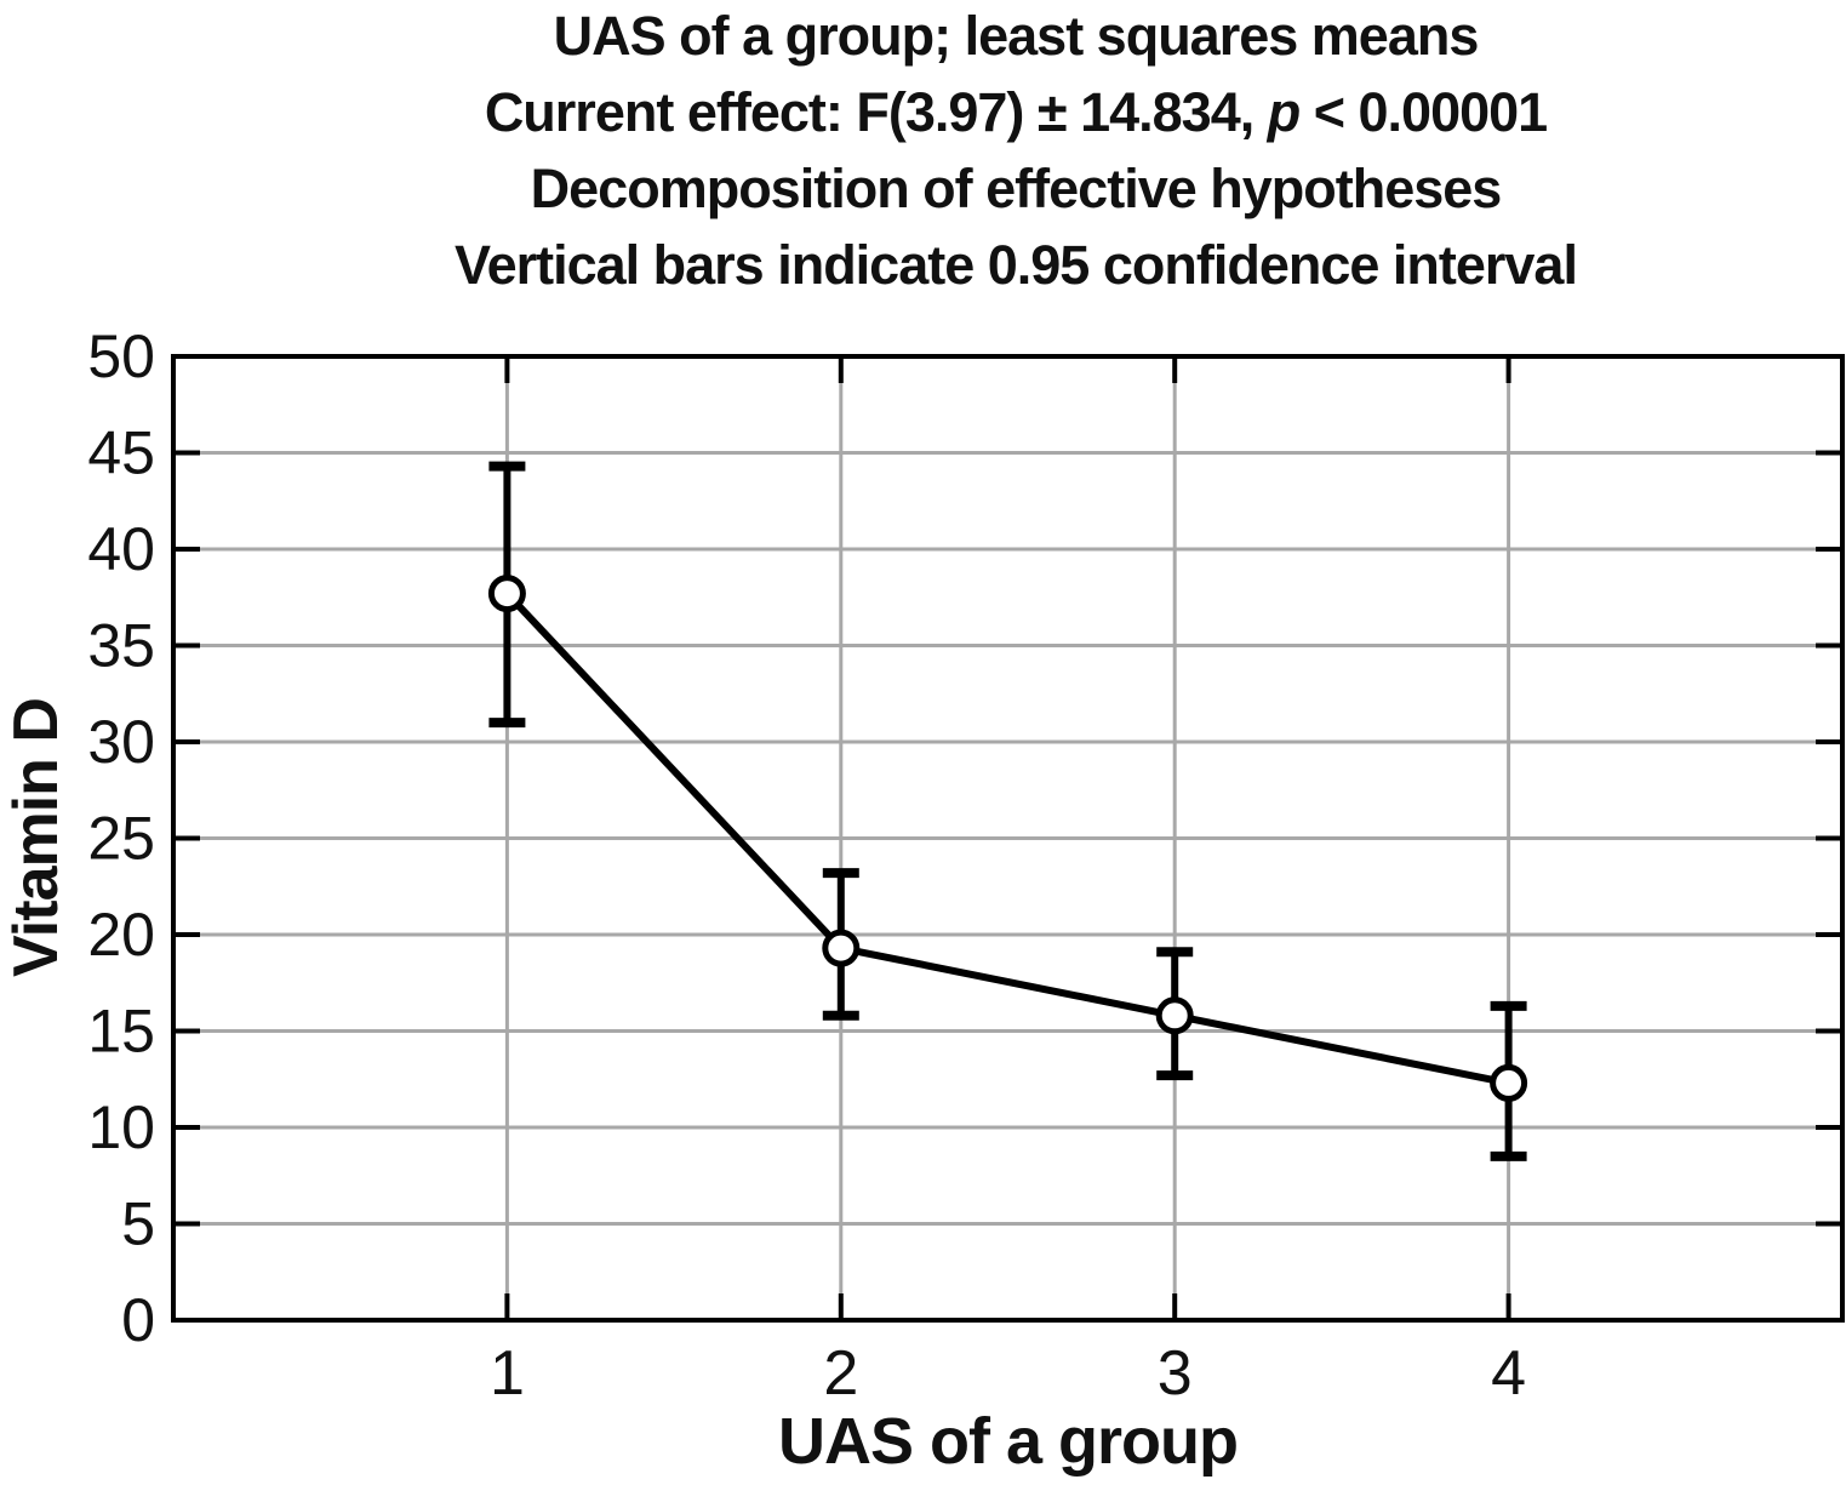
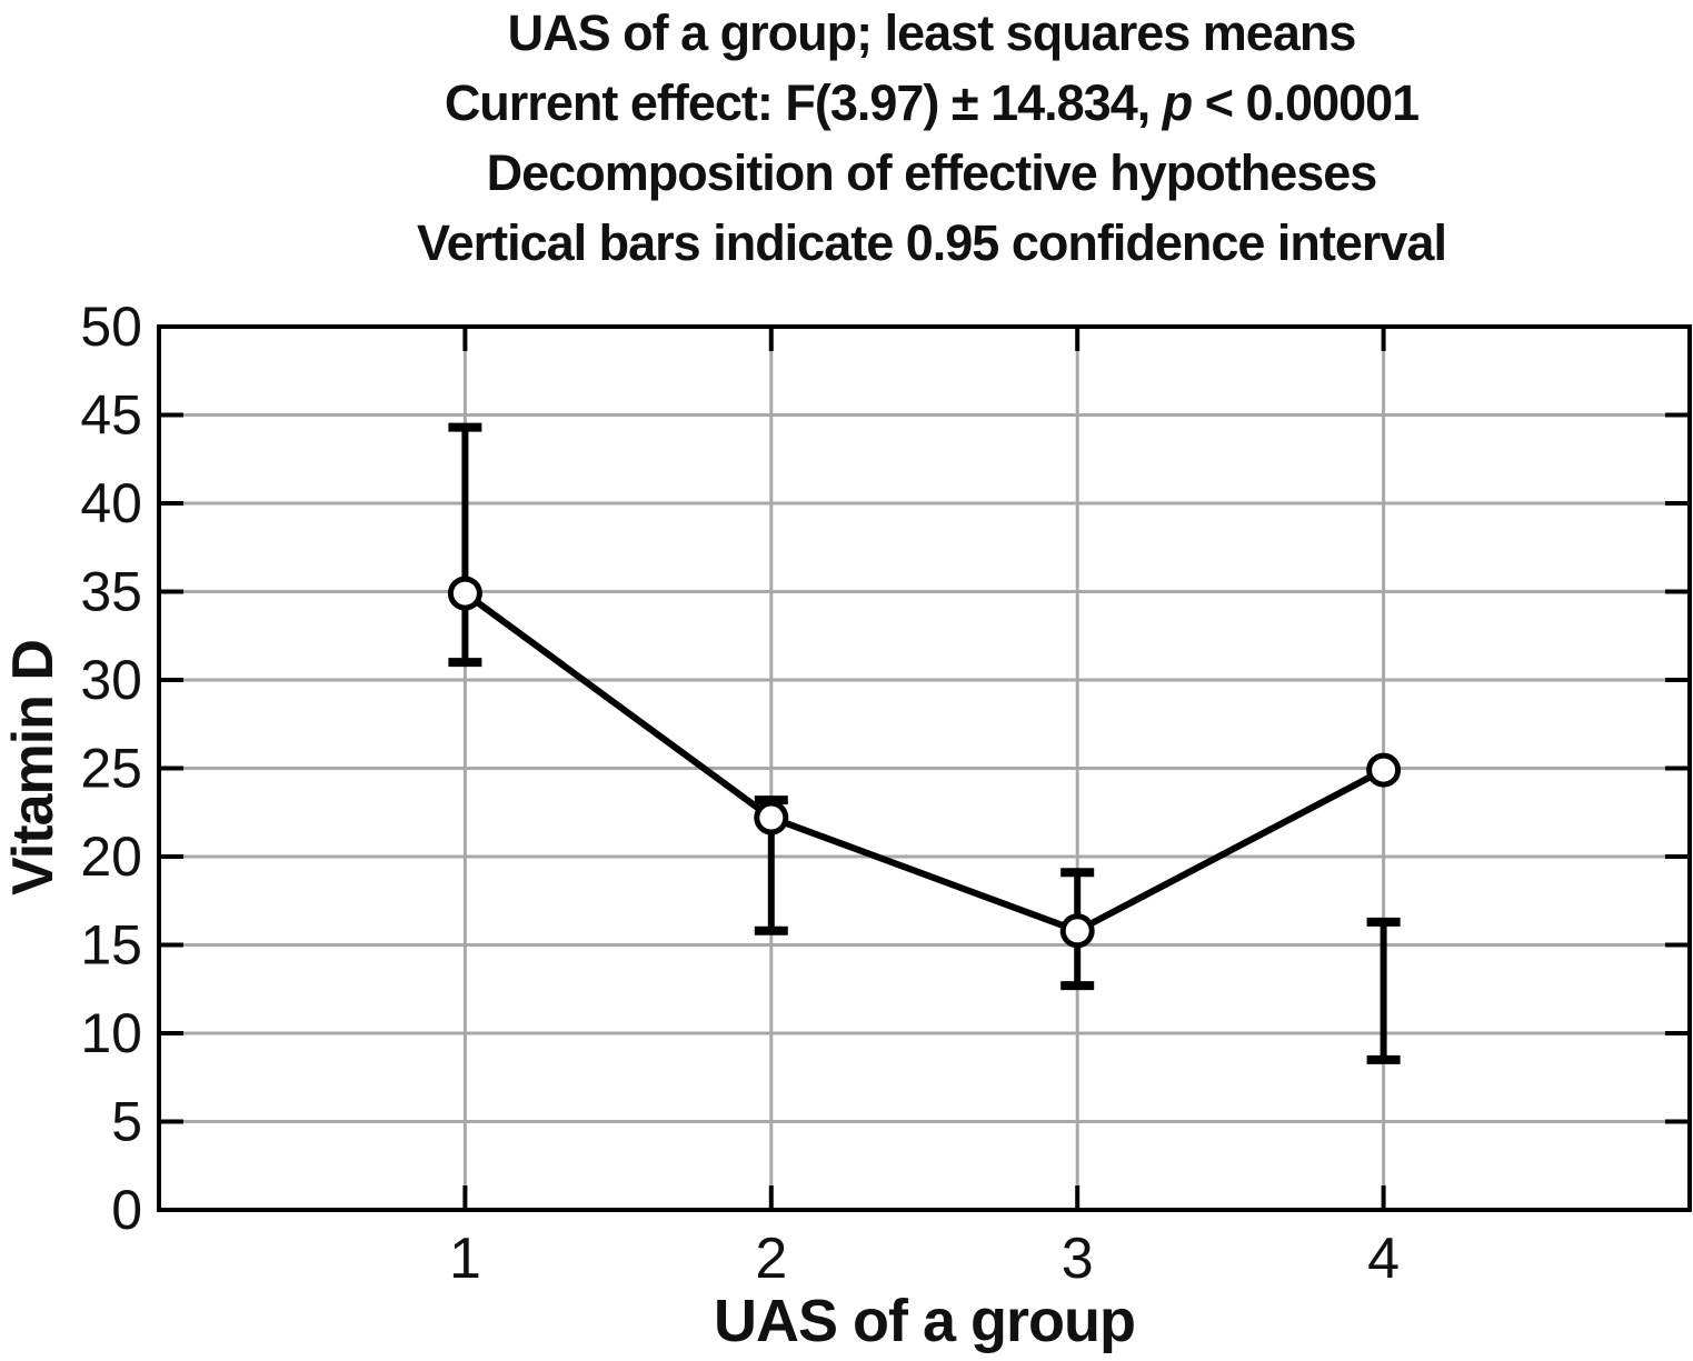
1: 37.7 -> 34.9
2: 19.3 -> 22.2
4: 12.3 -> 24.9
